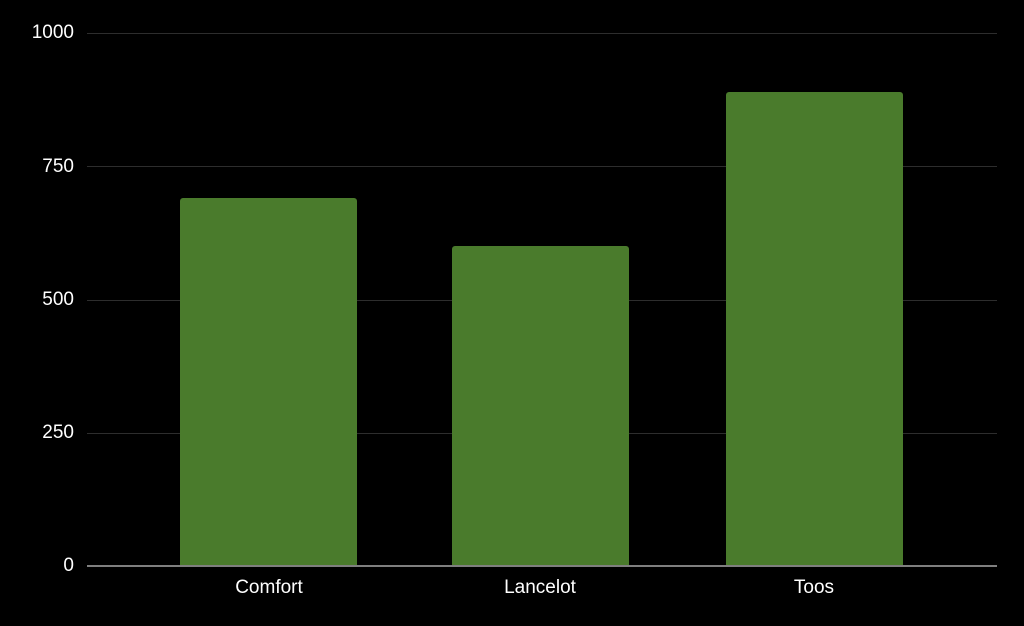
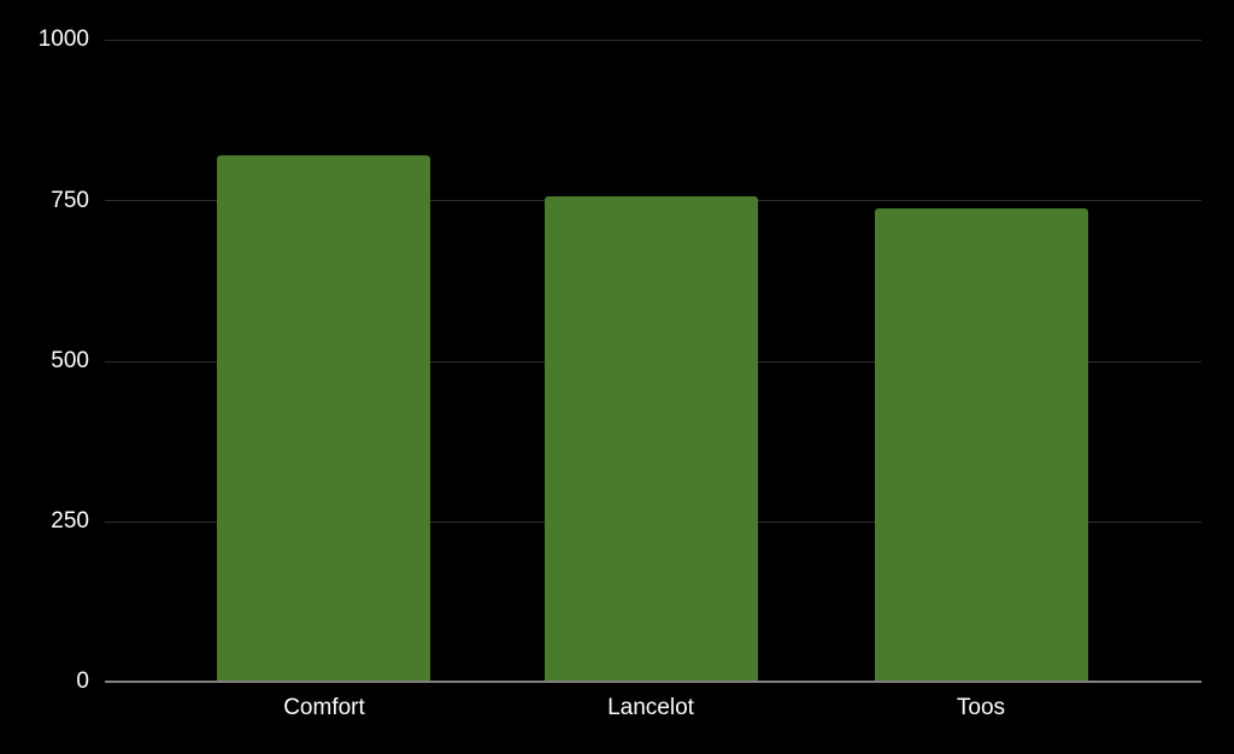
Comfort: 690 -> 820
Lancelot: 600 -> 760
Toos: 890 -> 740
